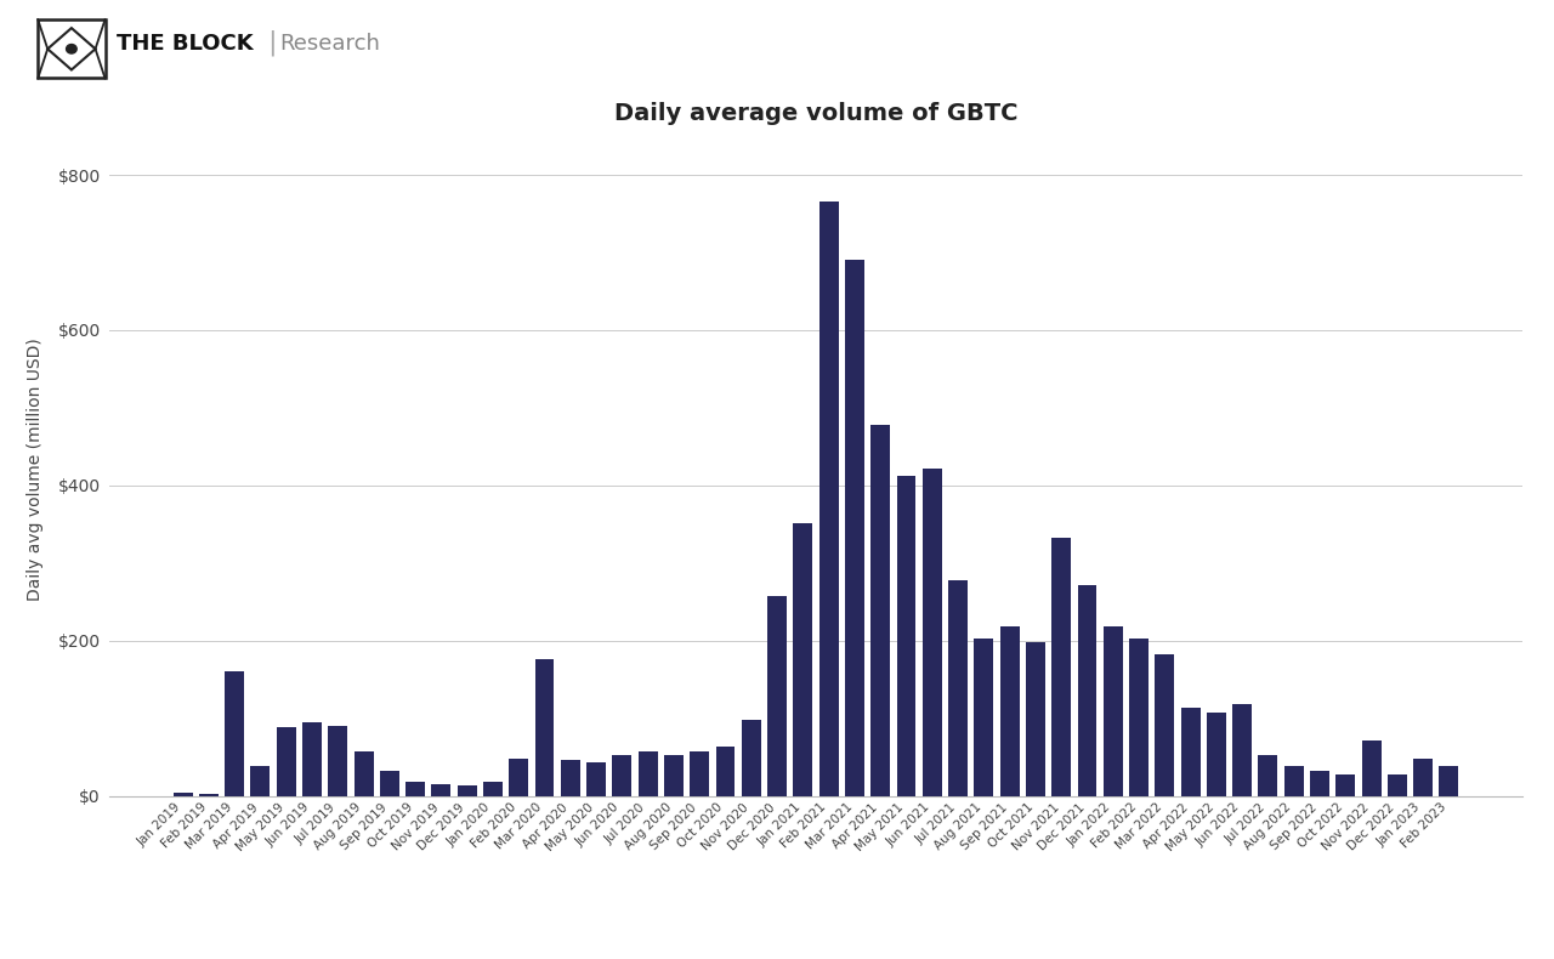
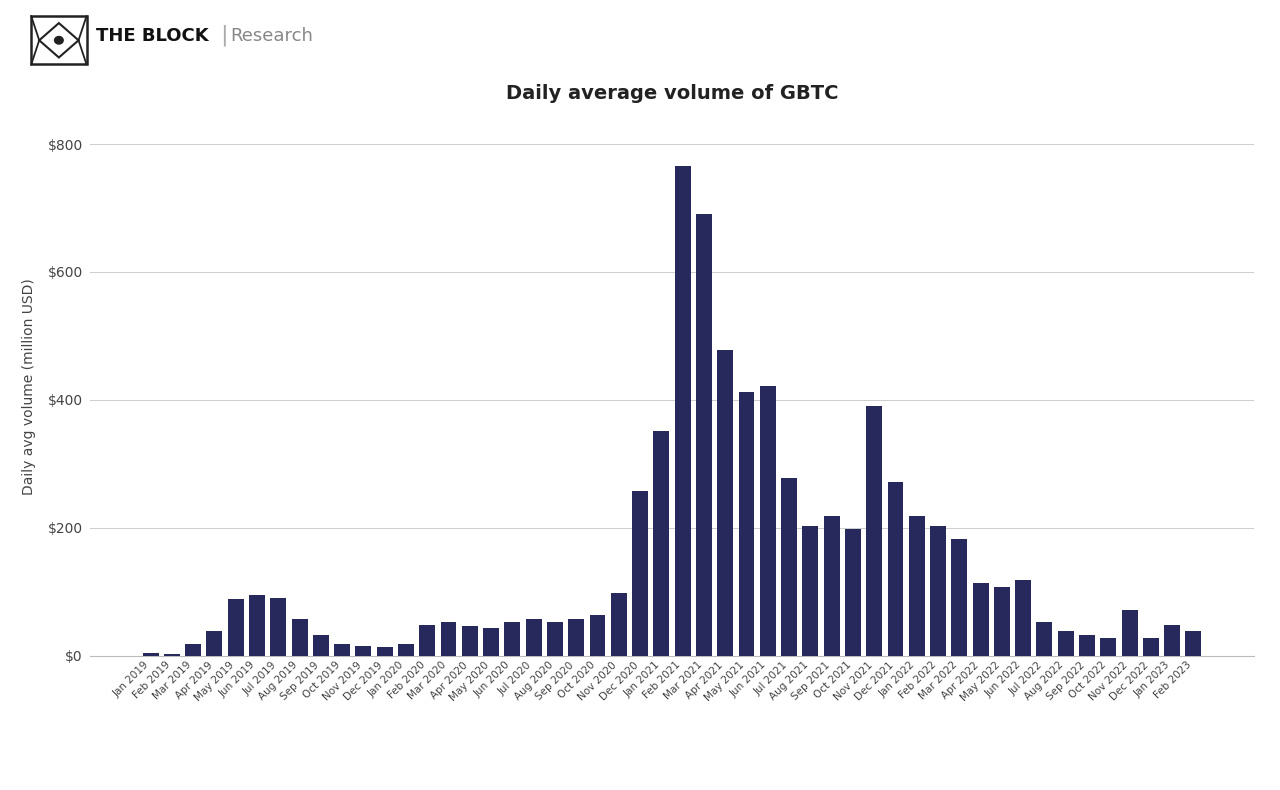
Mar 2019: $160 -> $18
Mar 2020: $176 -> $52
Nov 2021: $332 -> $390
